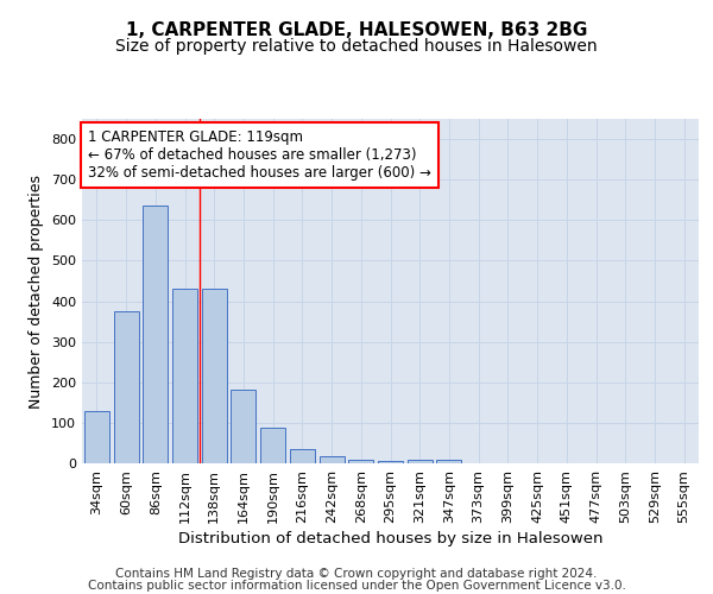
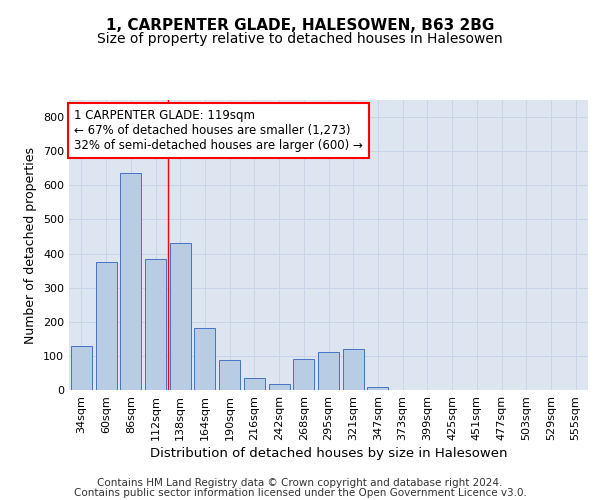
112sqm: 430 -> 385
268sqm: 8 -> 90
295sqm: 5 -> 110
321sqm: 10 -> 120
